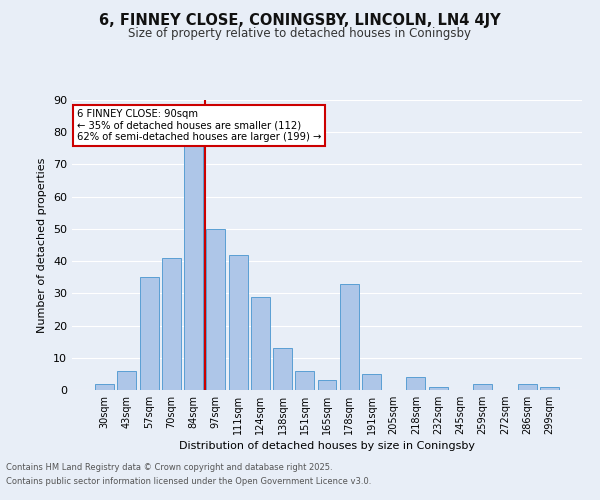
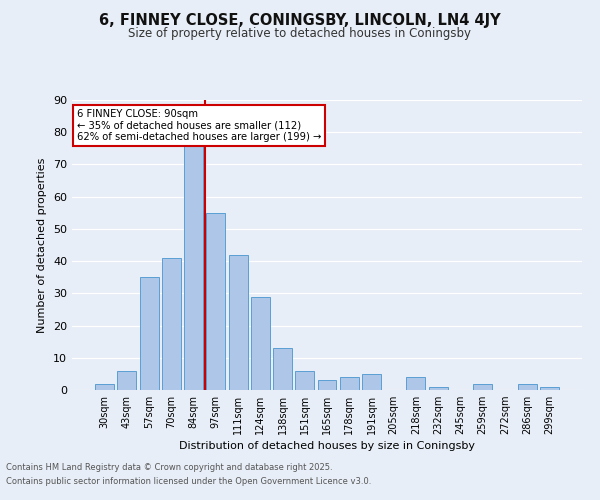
97sqm: 50 -> 55
178sqm: 33 -> 4
